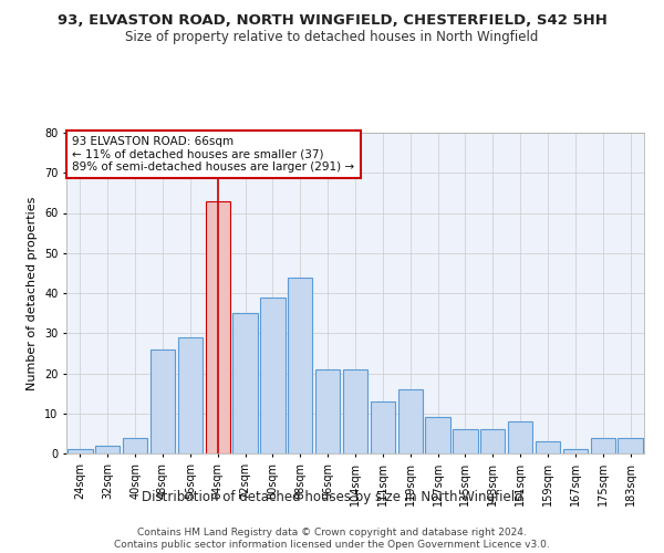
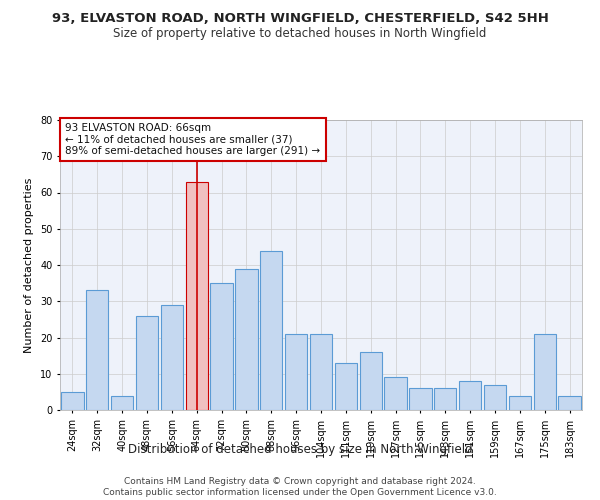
24sqm: 1 -> 5
32sqm: 2 -> 33
159sqm: 3 -> 7
167sqm: 1 -> 4
175sqm: 4 -> 21
